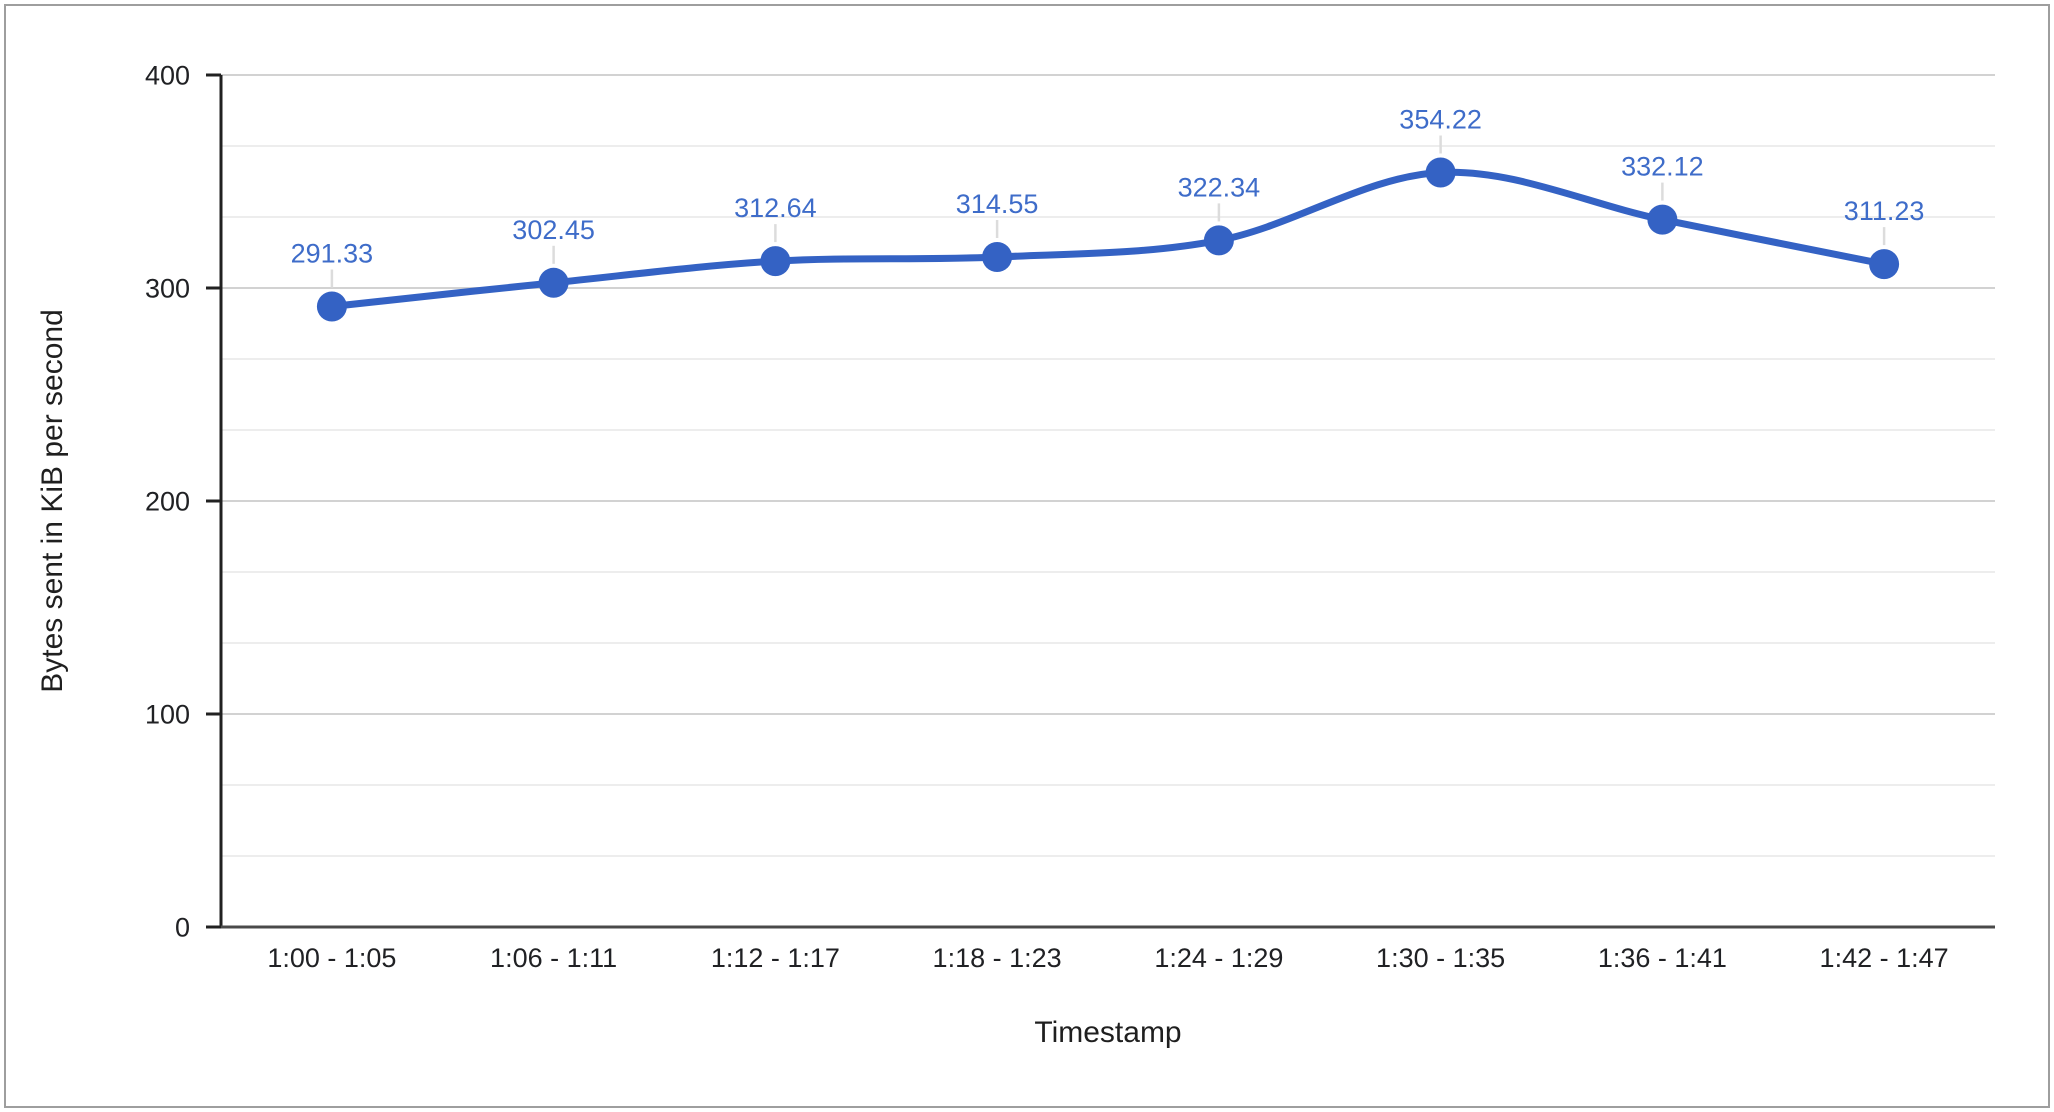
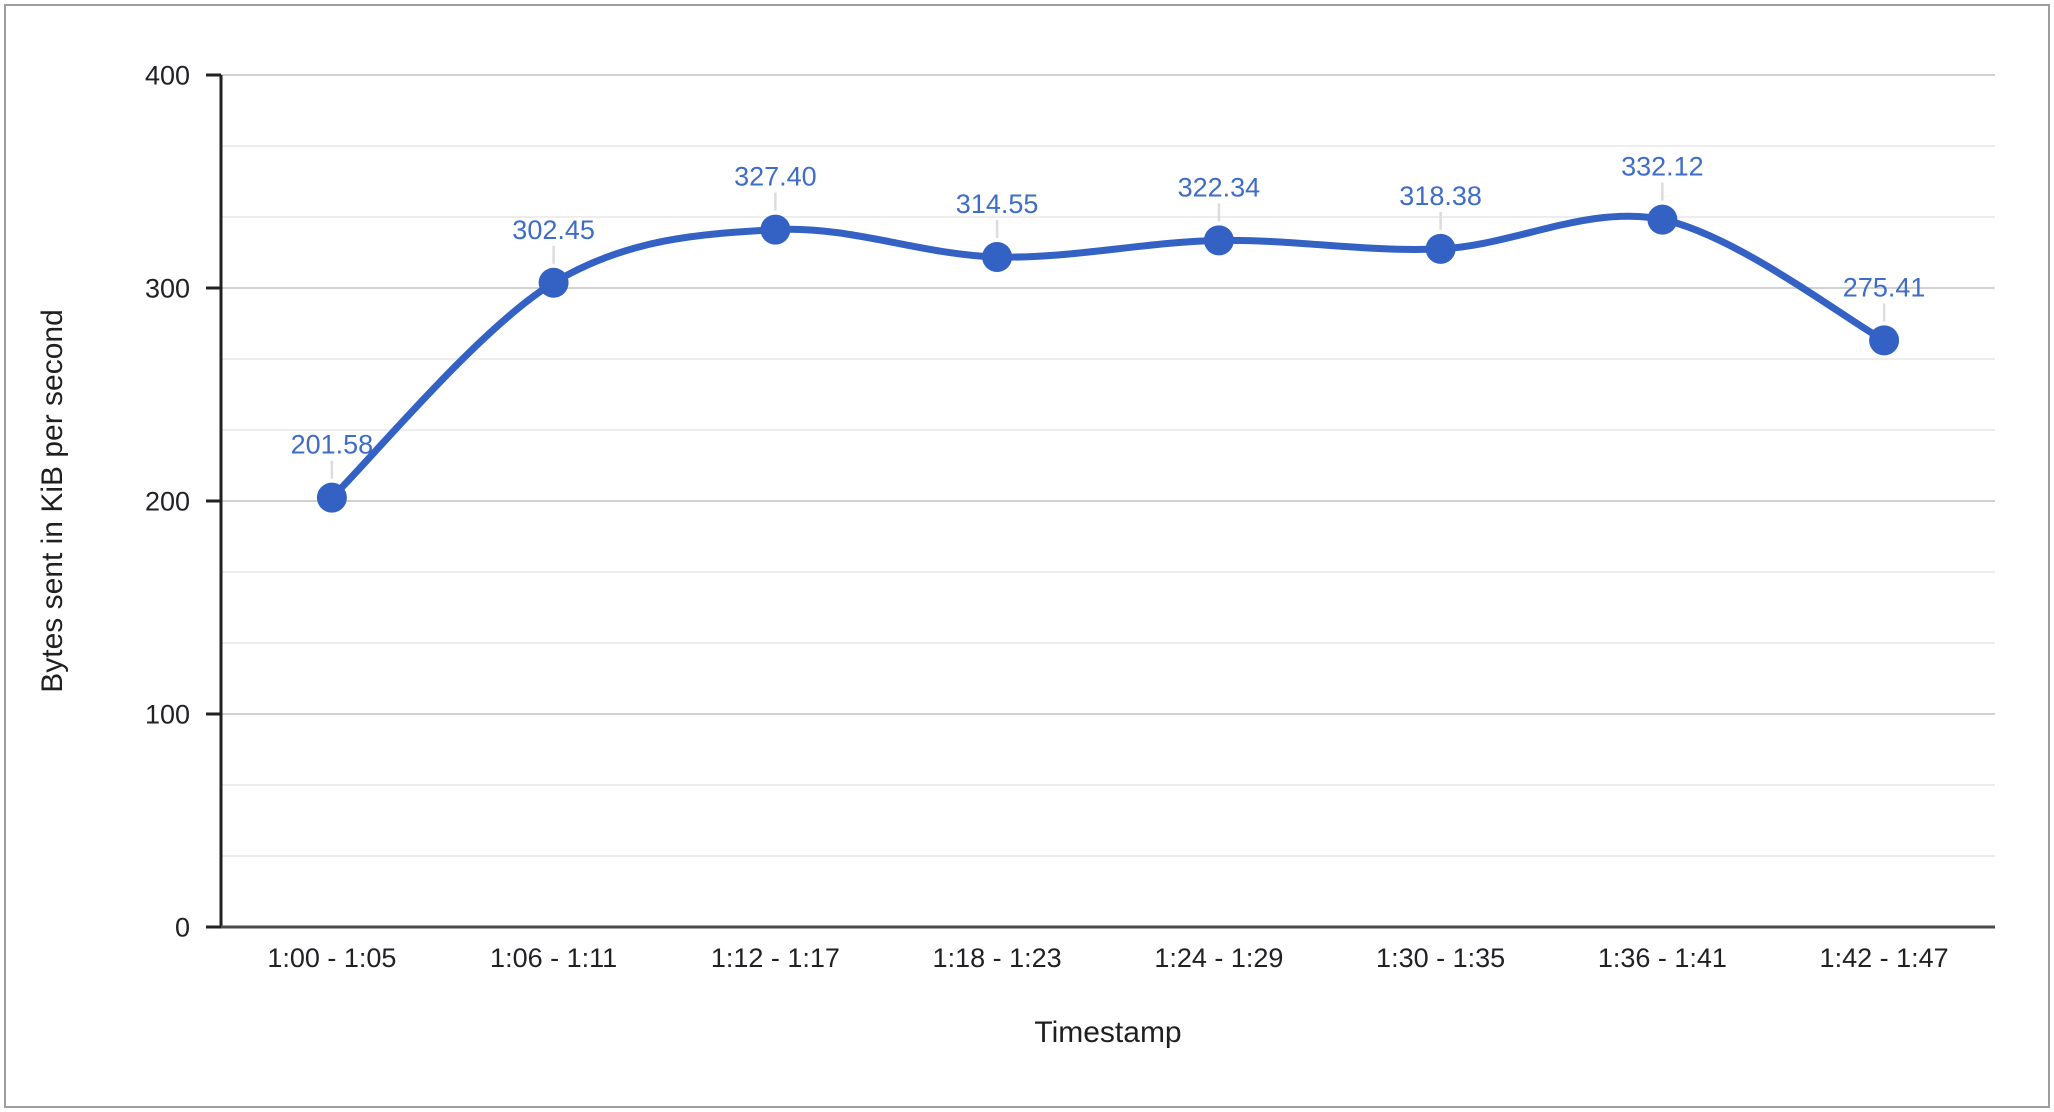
1:00 - 1:05: 291.33 -> 201.58
1:12 - 1:17: 312.64 -> 327.40
1:30 - 1:35: 354.22 -> 318.38
1:42 - 1:47: 311.23 -> 275.41
